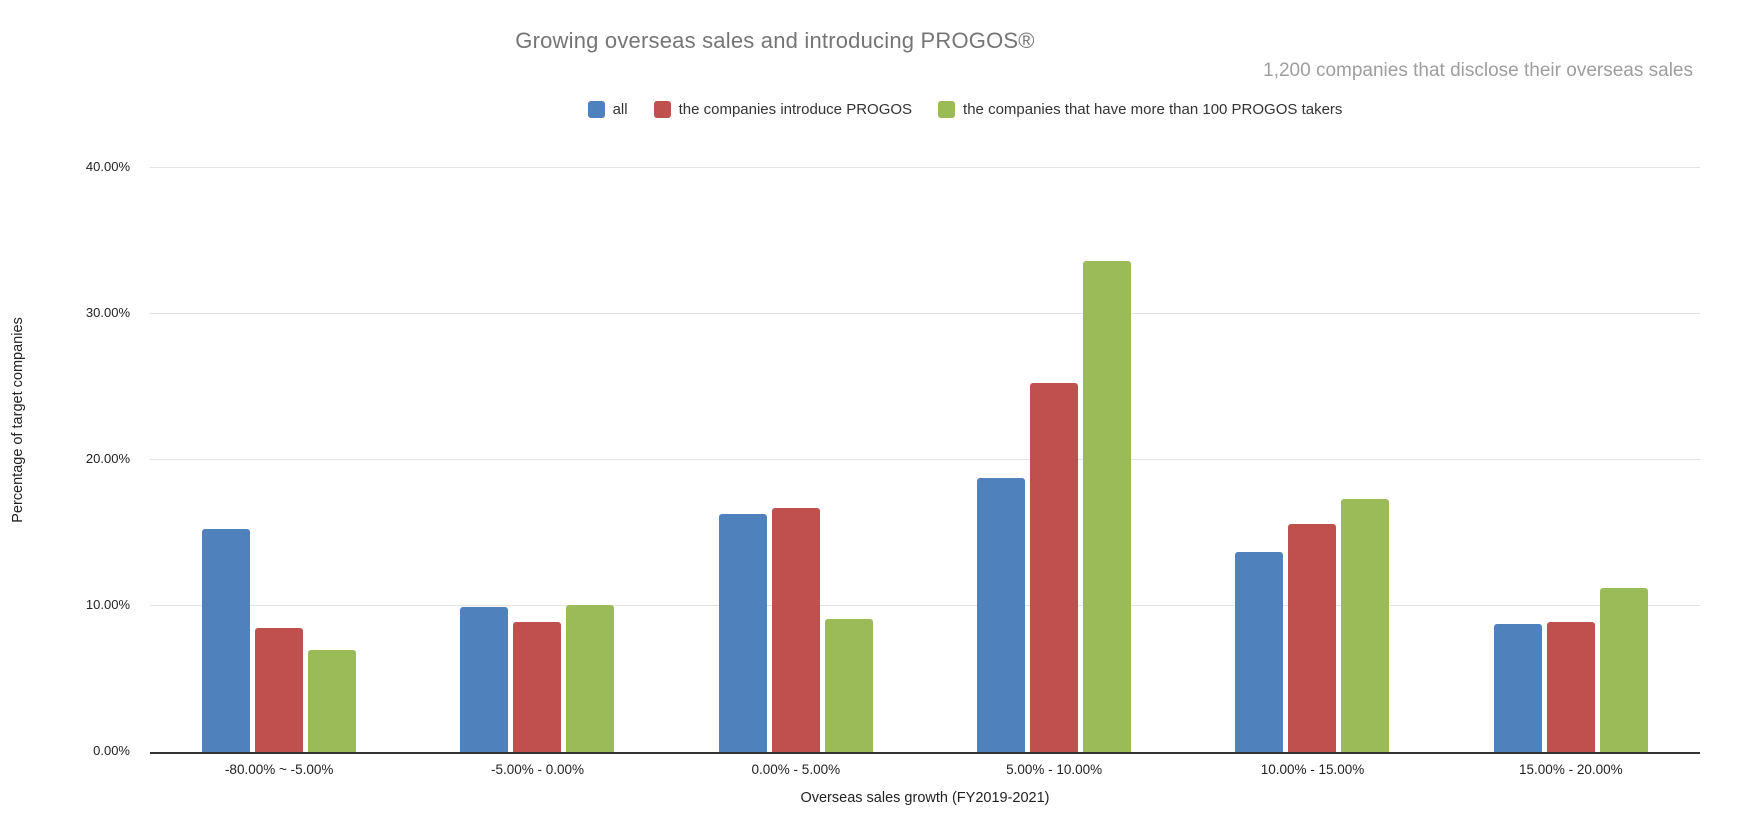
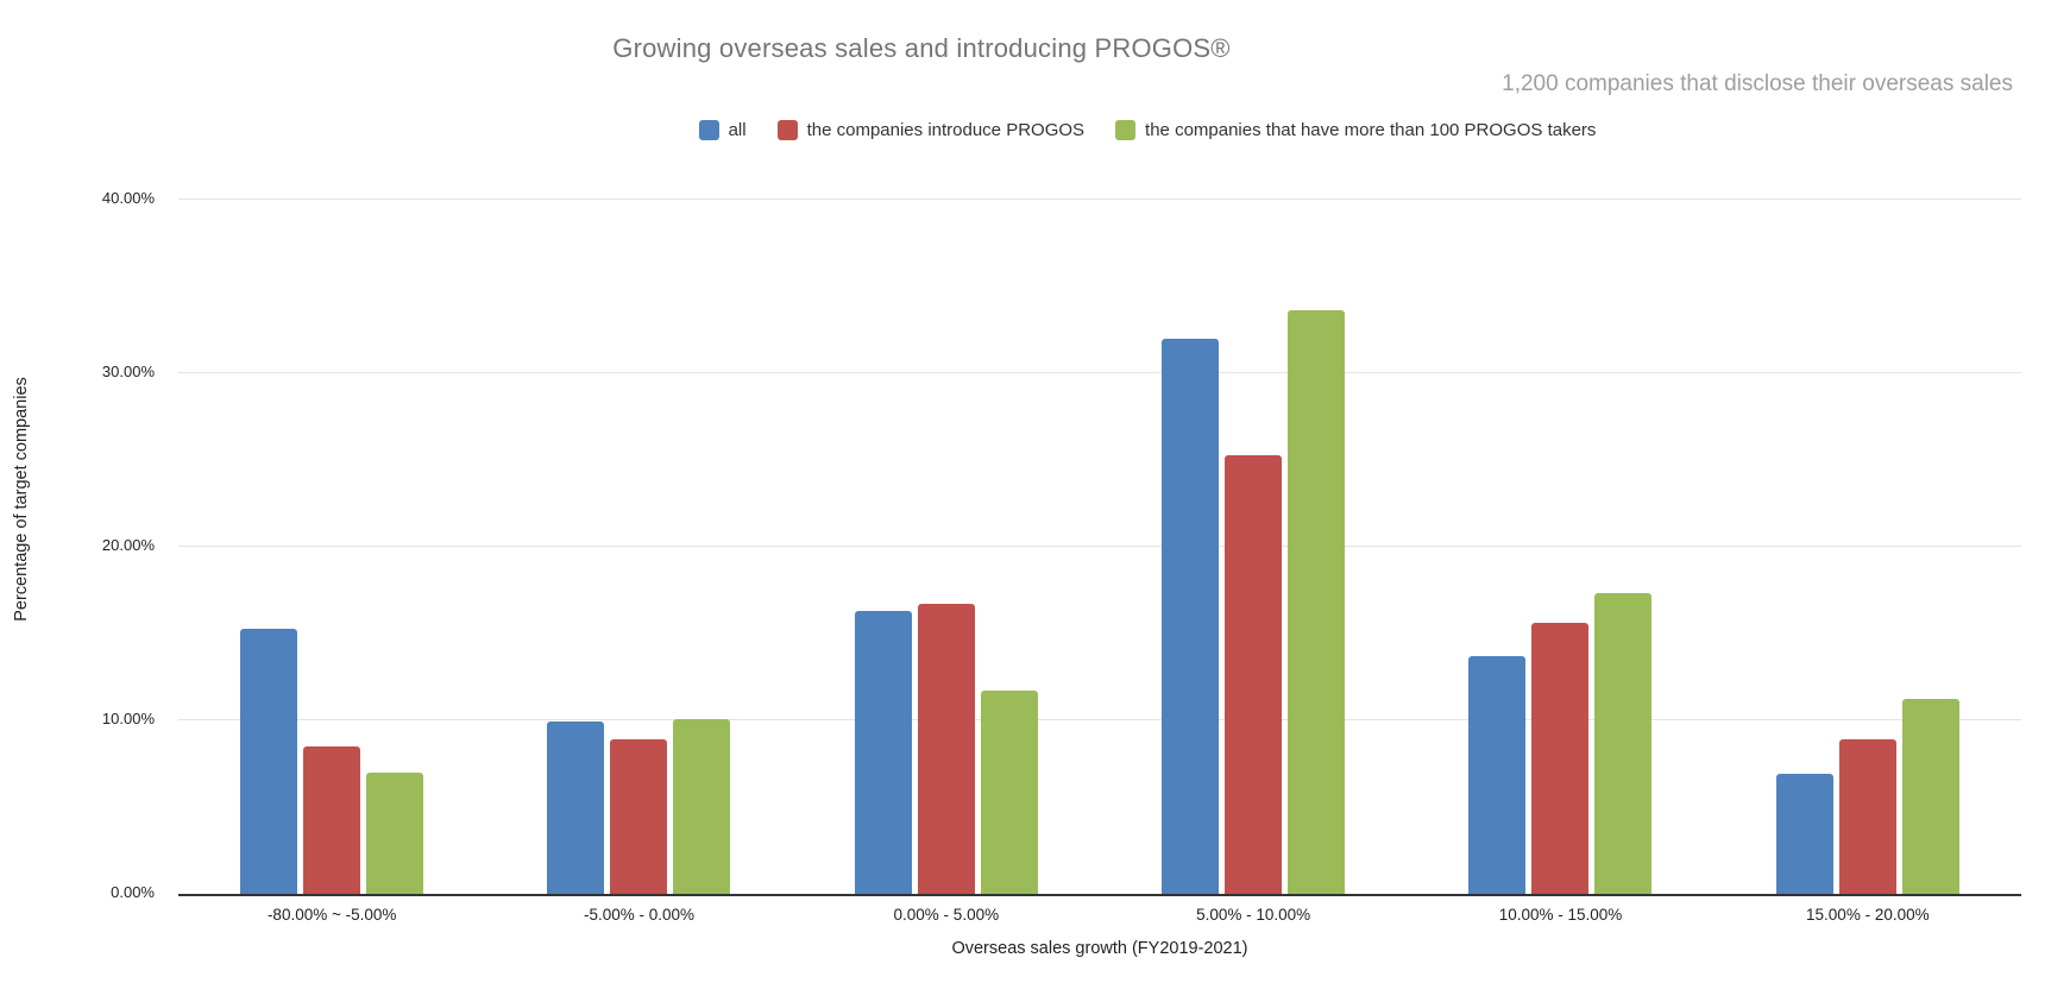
the companies that have more than 100 PROGOS takers/0.00% - 5.00%: 9.1% -> 11.7%
all/5.00% - 10.00%: 18.8% -> 32.0%
all/15.00% - 20.00%: 8.8% -> 6.9%
